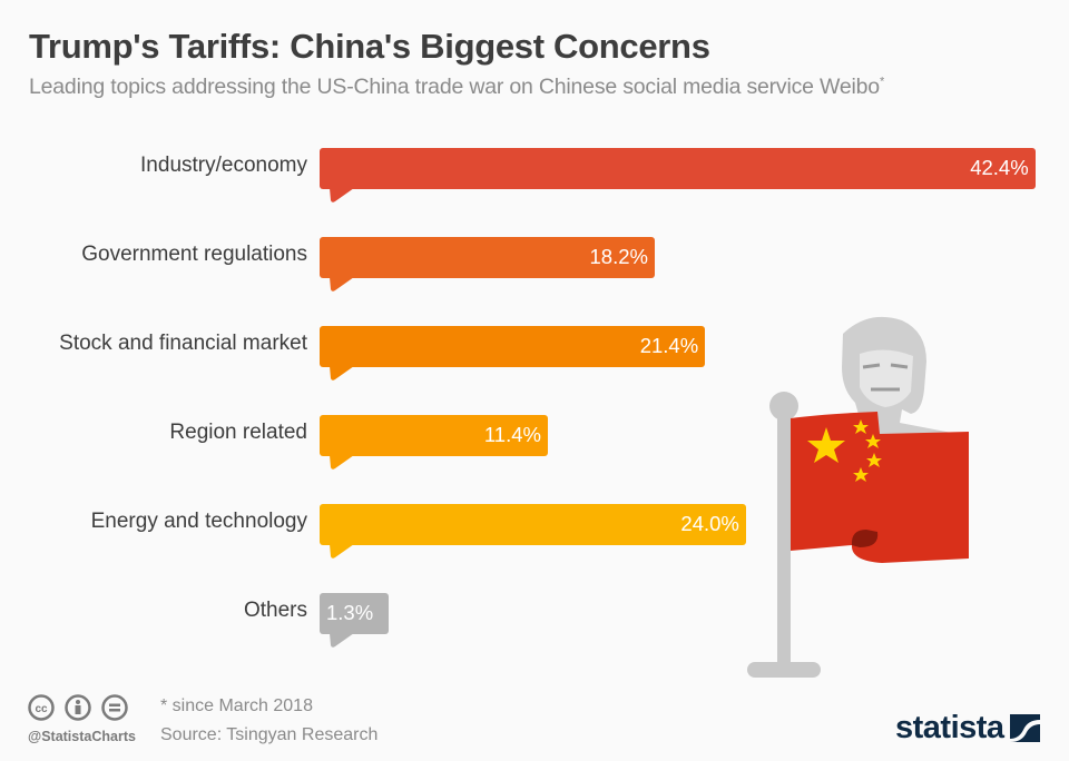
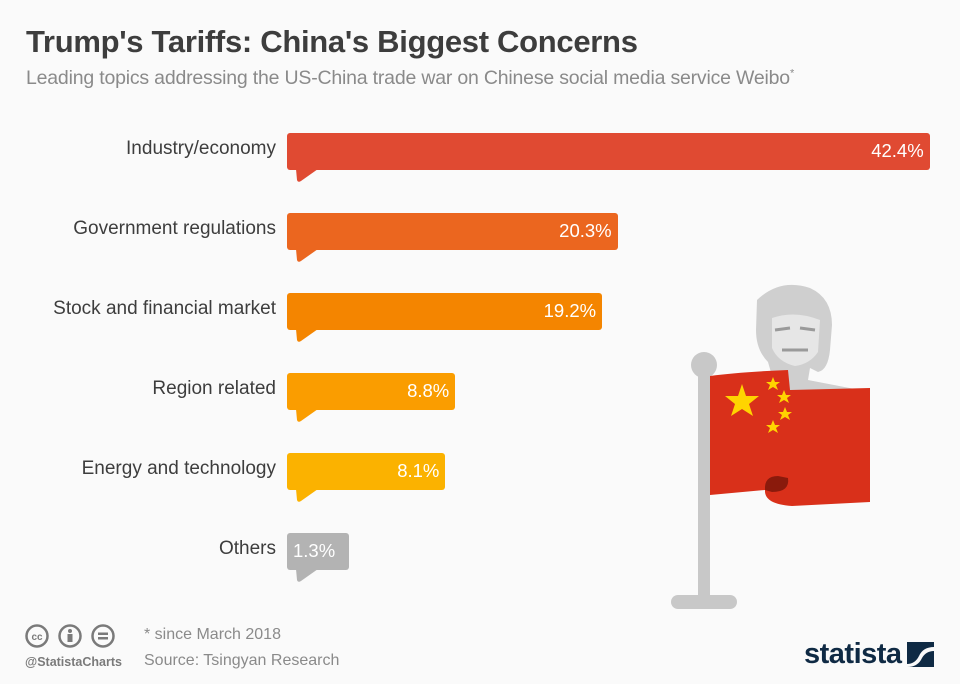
Government regulations: 18.2% -> 20.3%
Stock and financial market: 21.4% -> 19.2%
Region related: 11.4% -> 8.8%
Energy and technology: 24.0% -> 8.1%
